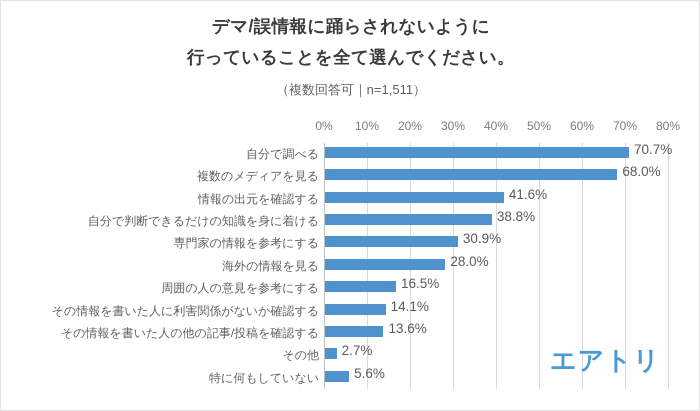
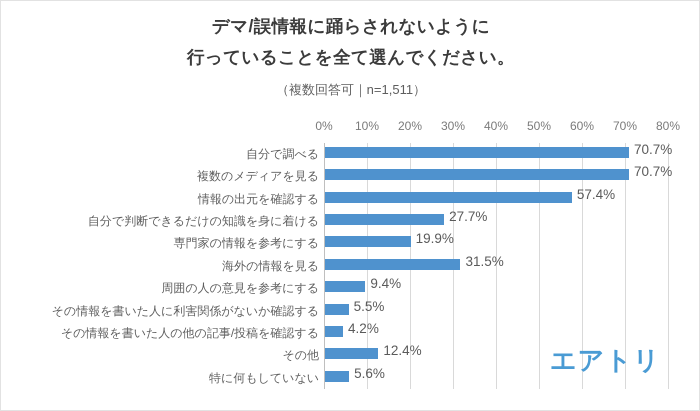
複数のメディアを見る: 68.0% -> 70.7%
情報の出元を確認する: 41.6% -> 57.4%
自分で判断できるだけの知識を身に着ける: 38.8% -> 27.7%
専門家の情報を参考にする: 30.9% -> 19.9%
海外の情報を見る: 28.0% -> 31.5%
周囲の人の意見を参考にする: 16.5% -> 9.4%
その情報を書いた人に利害関係がないか確認する: 14.1% -> 5.5%
その情報を書いた人の他の記事/投稿を確認する: 13.6% -> 4.2%
その他: 2.7% -> 12.4%
